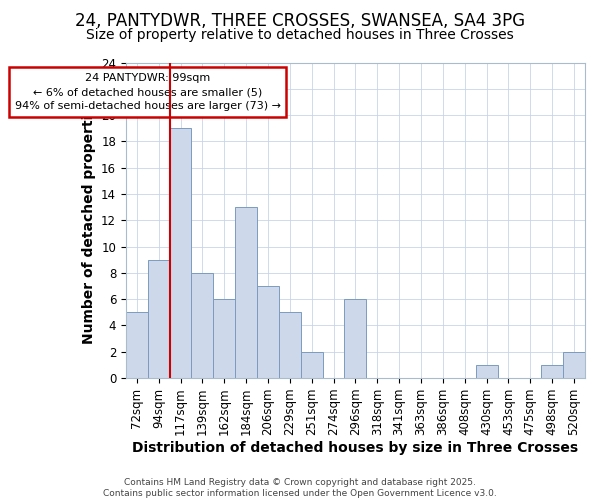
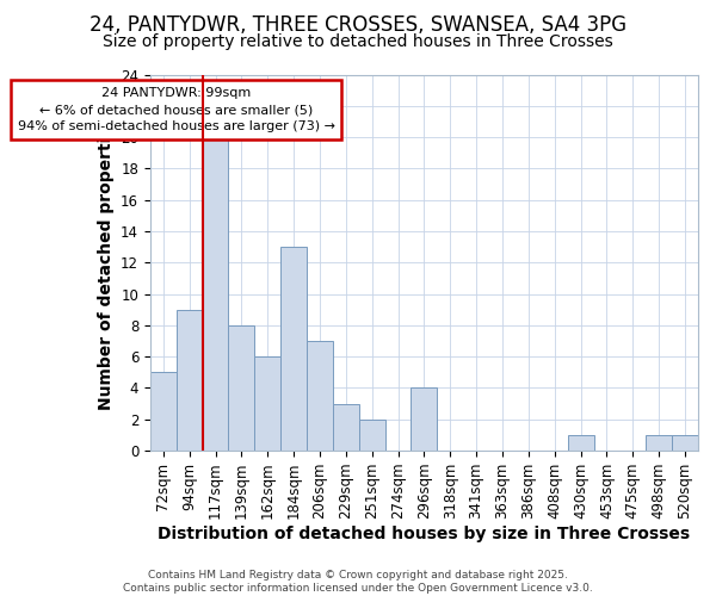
117sqm: 19 -> 20
229sqm: 5 -> 3
296sqm: 6 -> 4
520sqm: 2 -> 1
